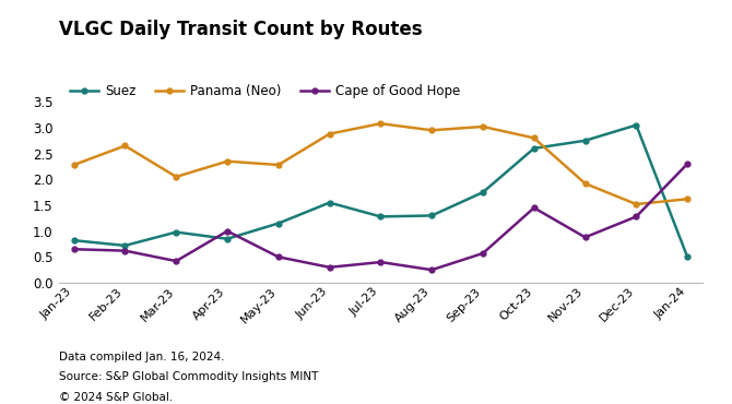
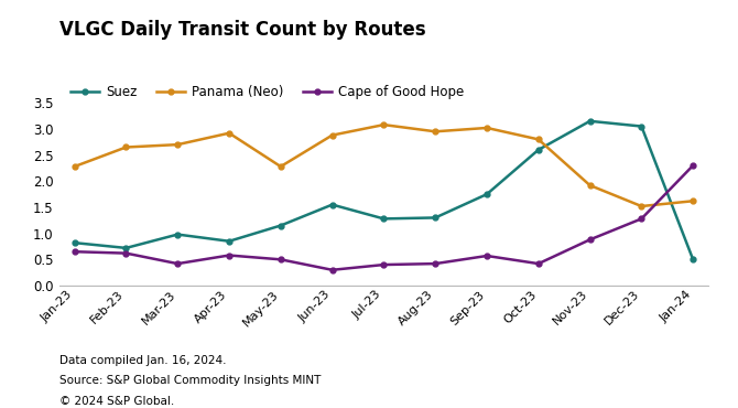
Panama (Neo)/Mar-23: 2.05 -> 2.70
Panama (Neo)/Apr-23: 2.35 -> 2.92
Cape of Good Hope/Apr-23: 1.00 -> 0.58
Cape of Good Hope/Aug-23: 0.25 -> 0.42
Cape of Good Hope/Oct-23: 1.45 -> 0.42
Suez/Nov-23: 2.75 -> 3.15
